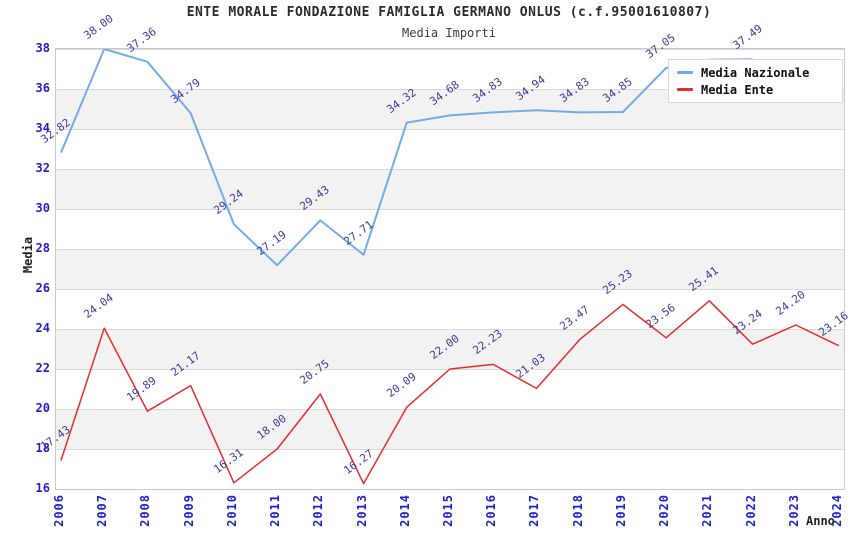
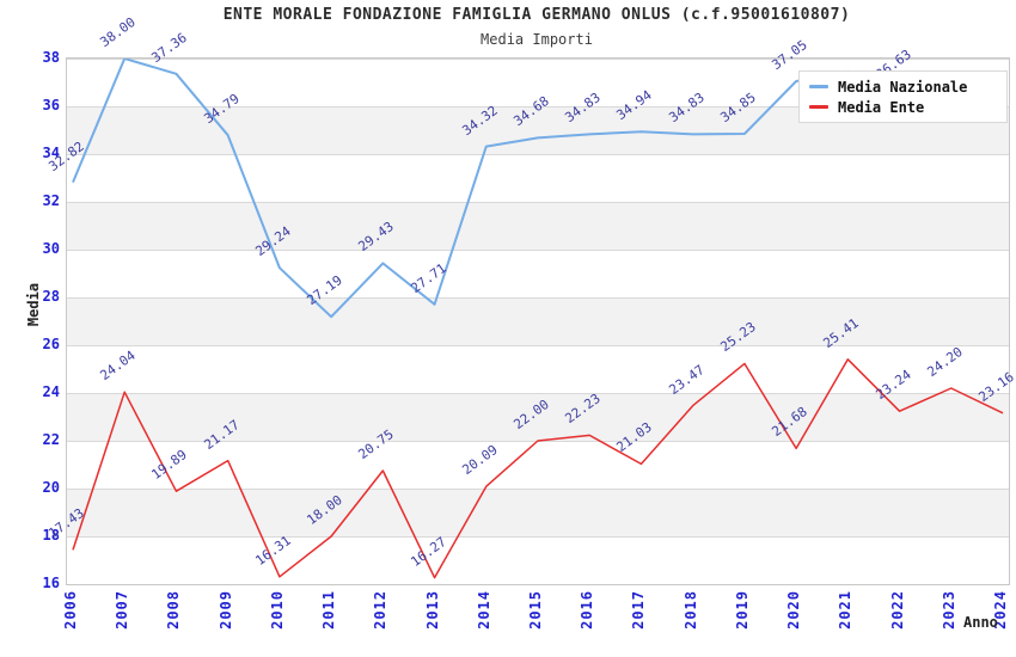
Media Ente/2020: 23.56 -> 21.68
Media Nazionale/2022: 37.49 -> 36.63
